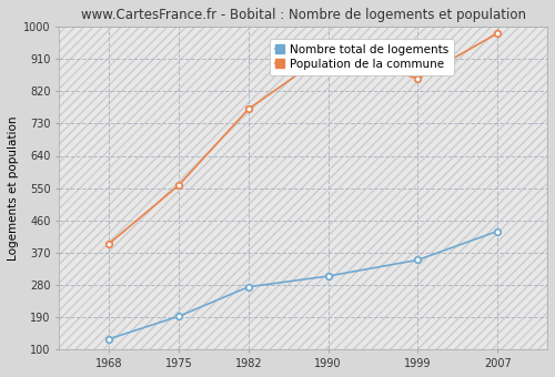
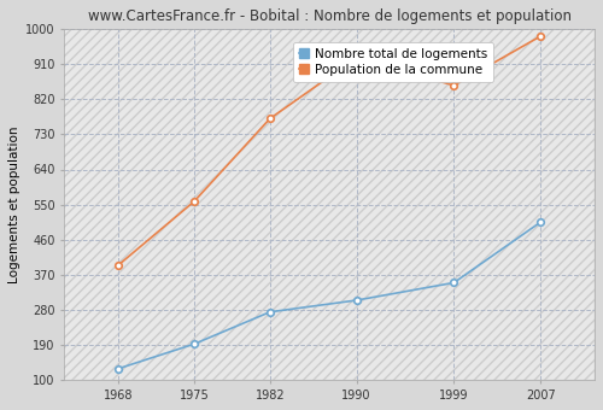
Nombre total de logements/2007: 430 -> 505
